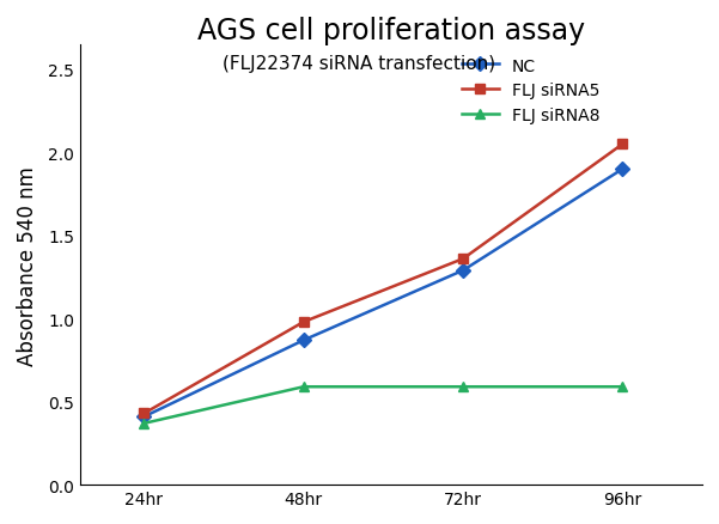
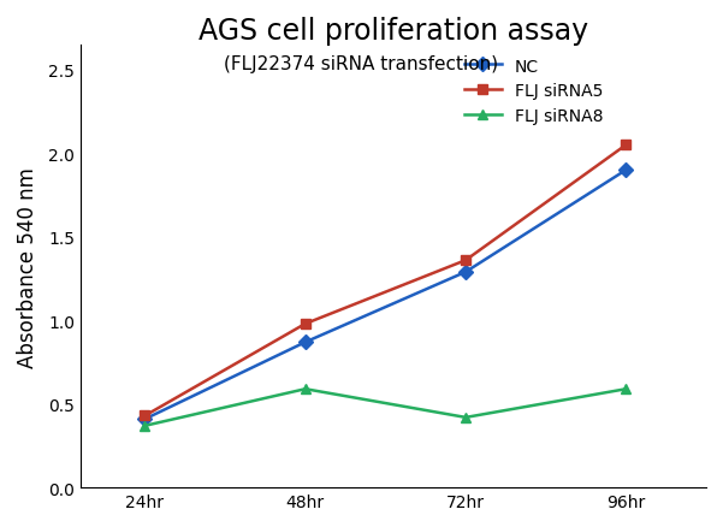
FLJ siRNA8/72hr: 0.59 -> 0.42
